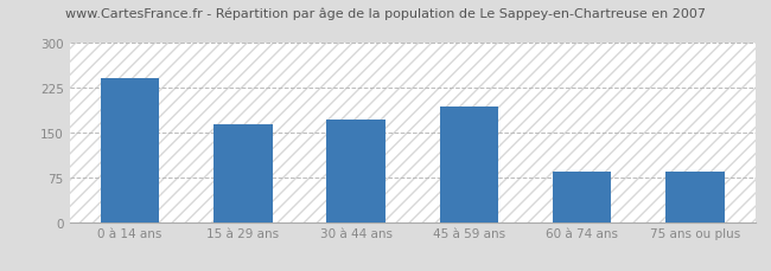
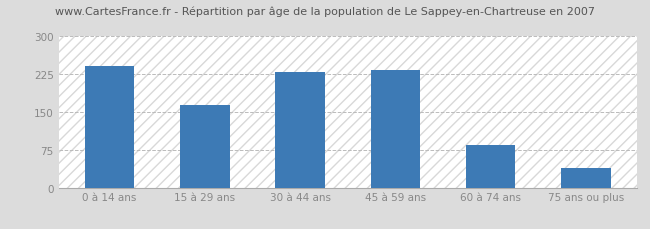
30 à 44 ans: 172 -> 228
45 à 59 ans: 192 -> 232
75 ans ou plus: 84 -> 38
